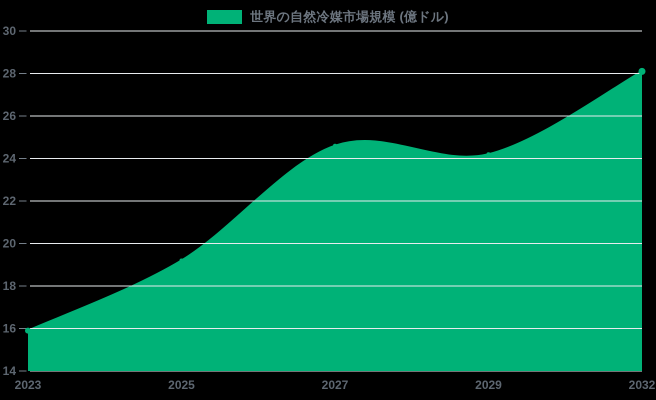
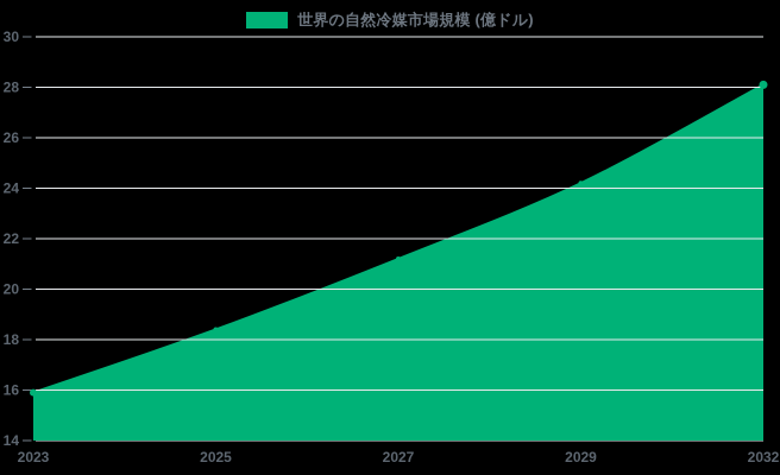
2025: 19.2 -> 18.4
2027: 24.6 -> 21.2
